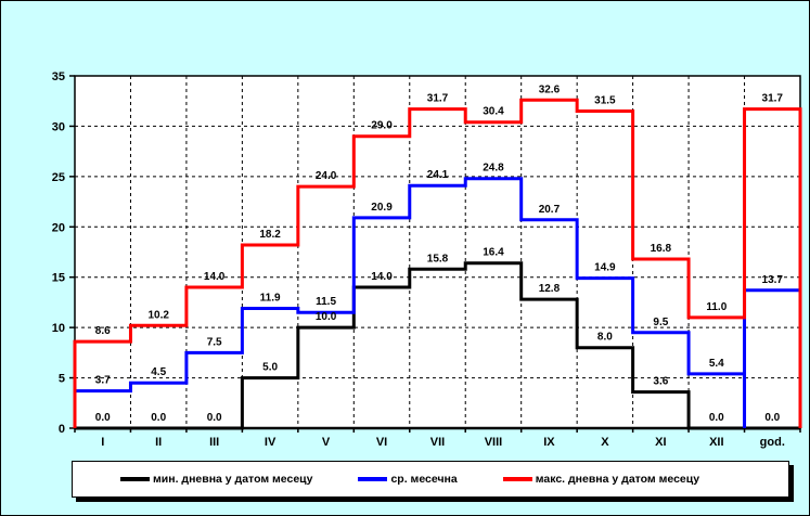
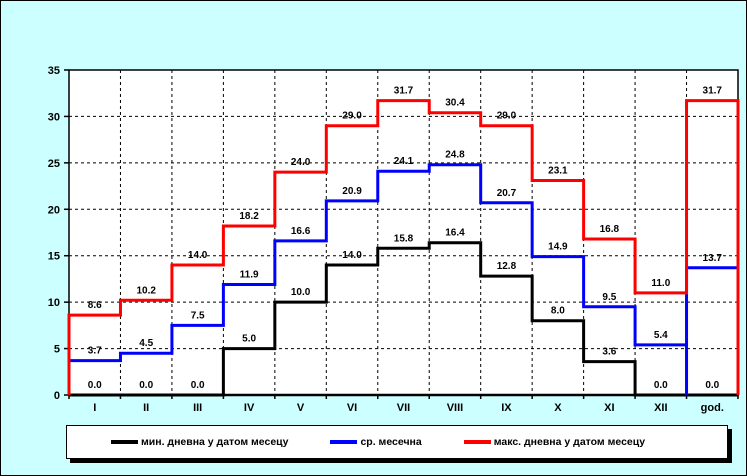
ср. месечна/V: 11.5 -> 16.6
макс. дневна у датом месецу/IX: 32.6 -> 29.0
макс. дневна у датом месецу/X: 31.5 -> 23.1
